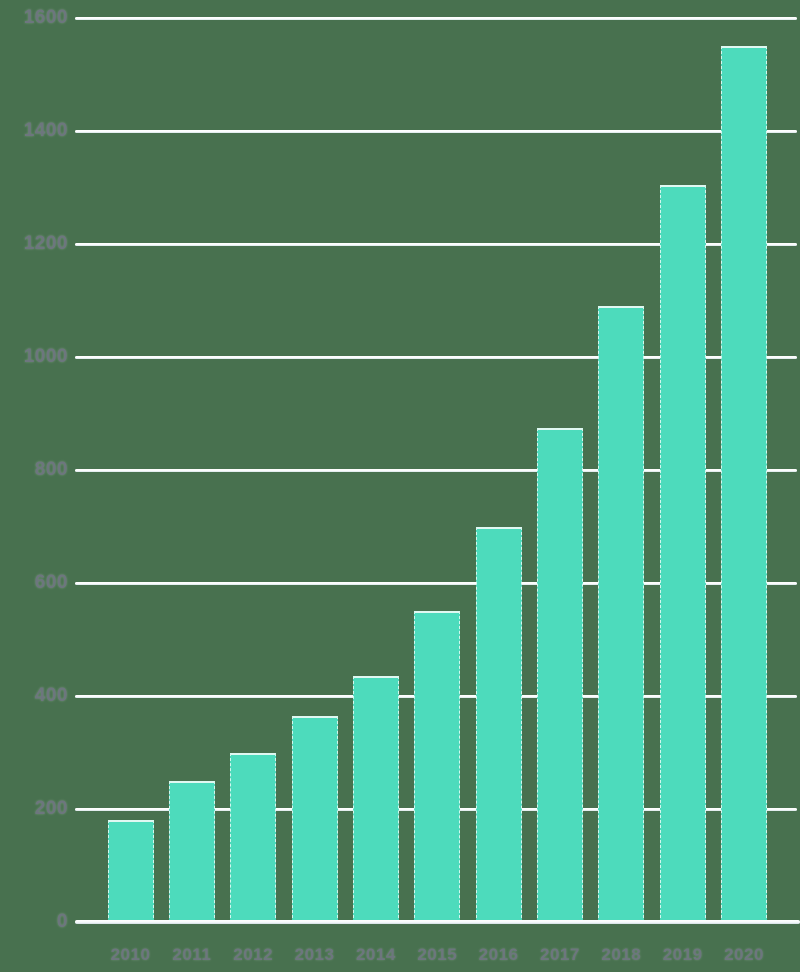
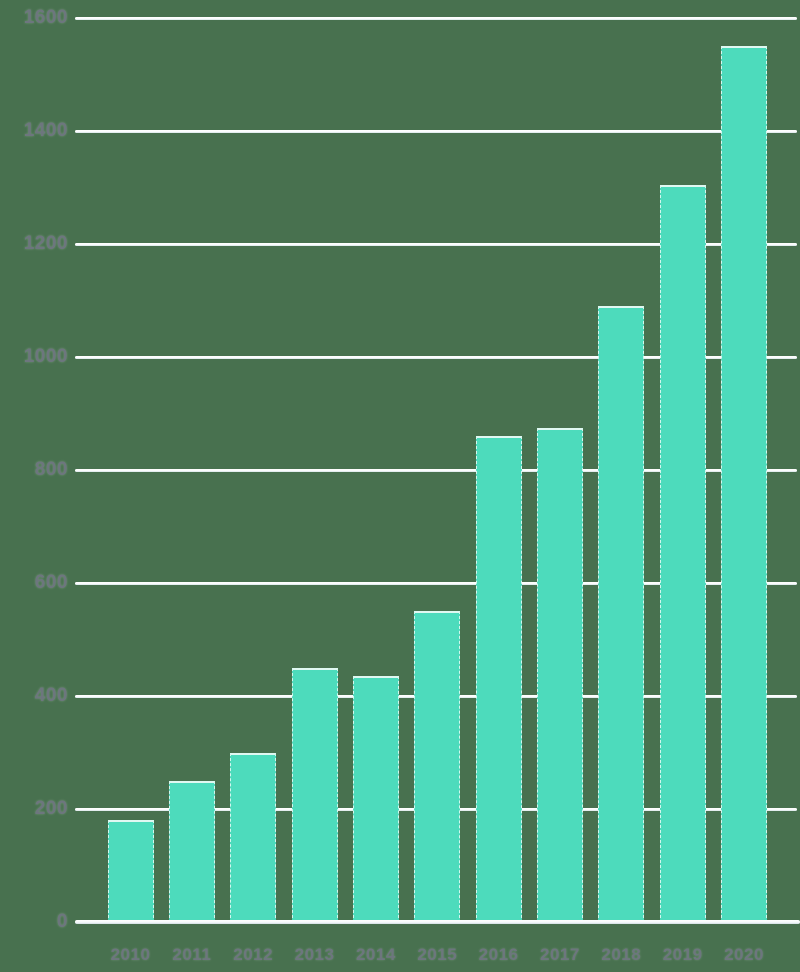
2013: 360 -> 450
2016: 700 -> 860
